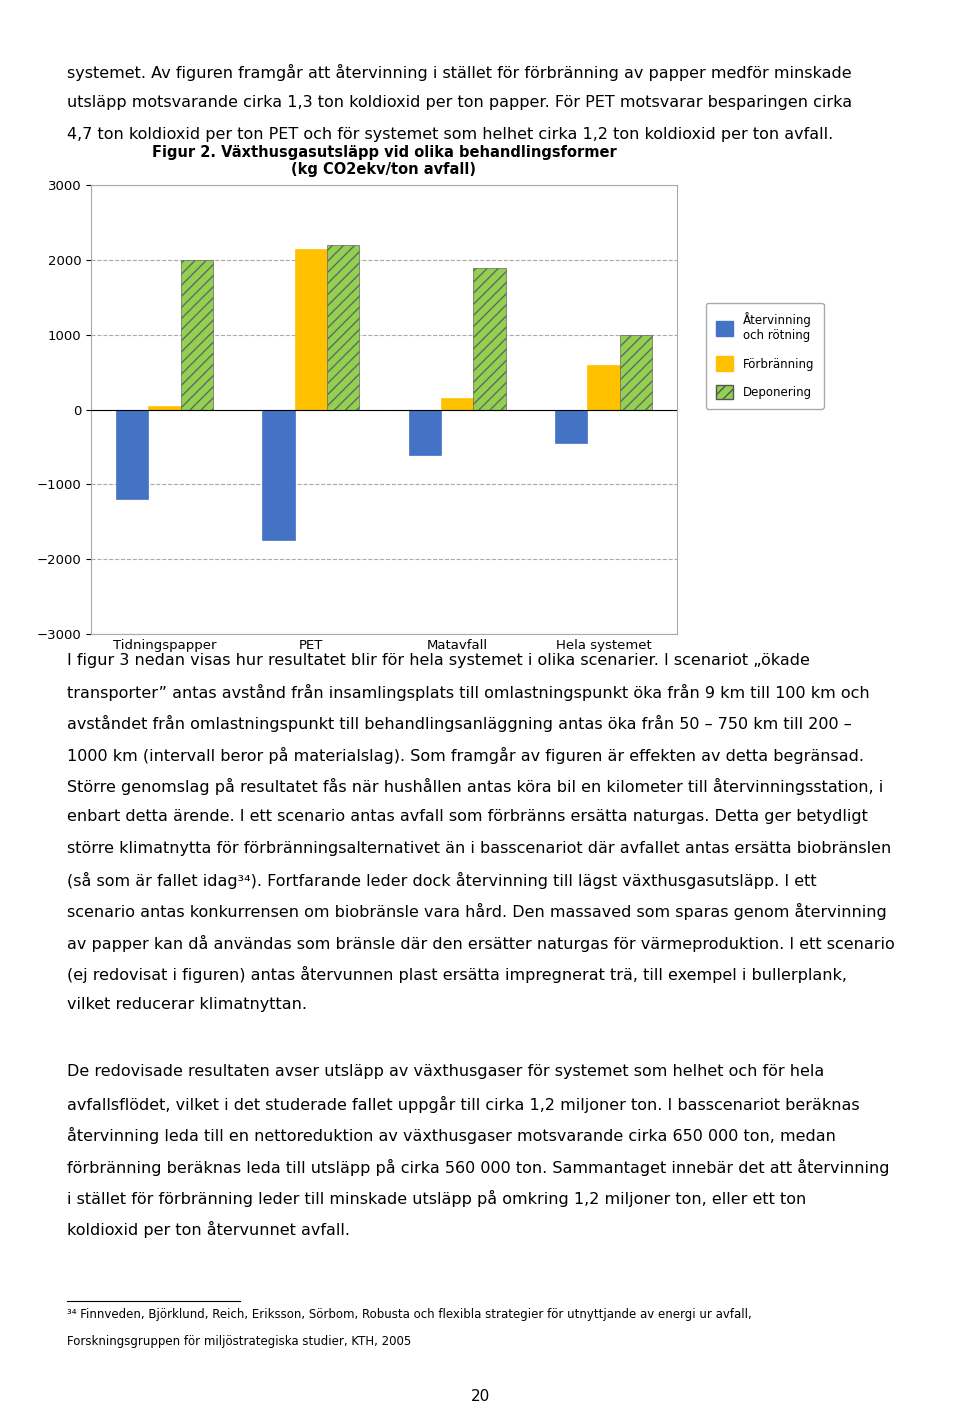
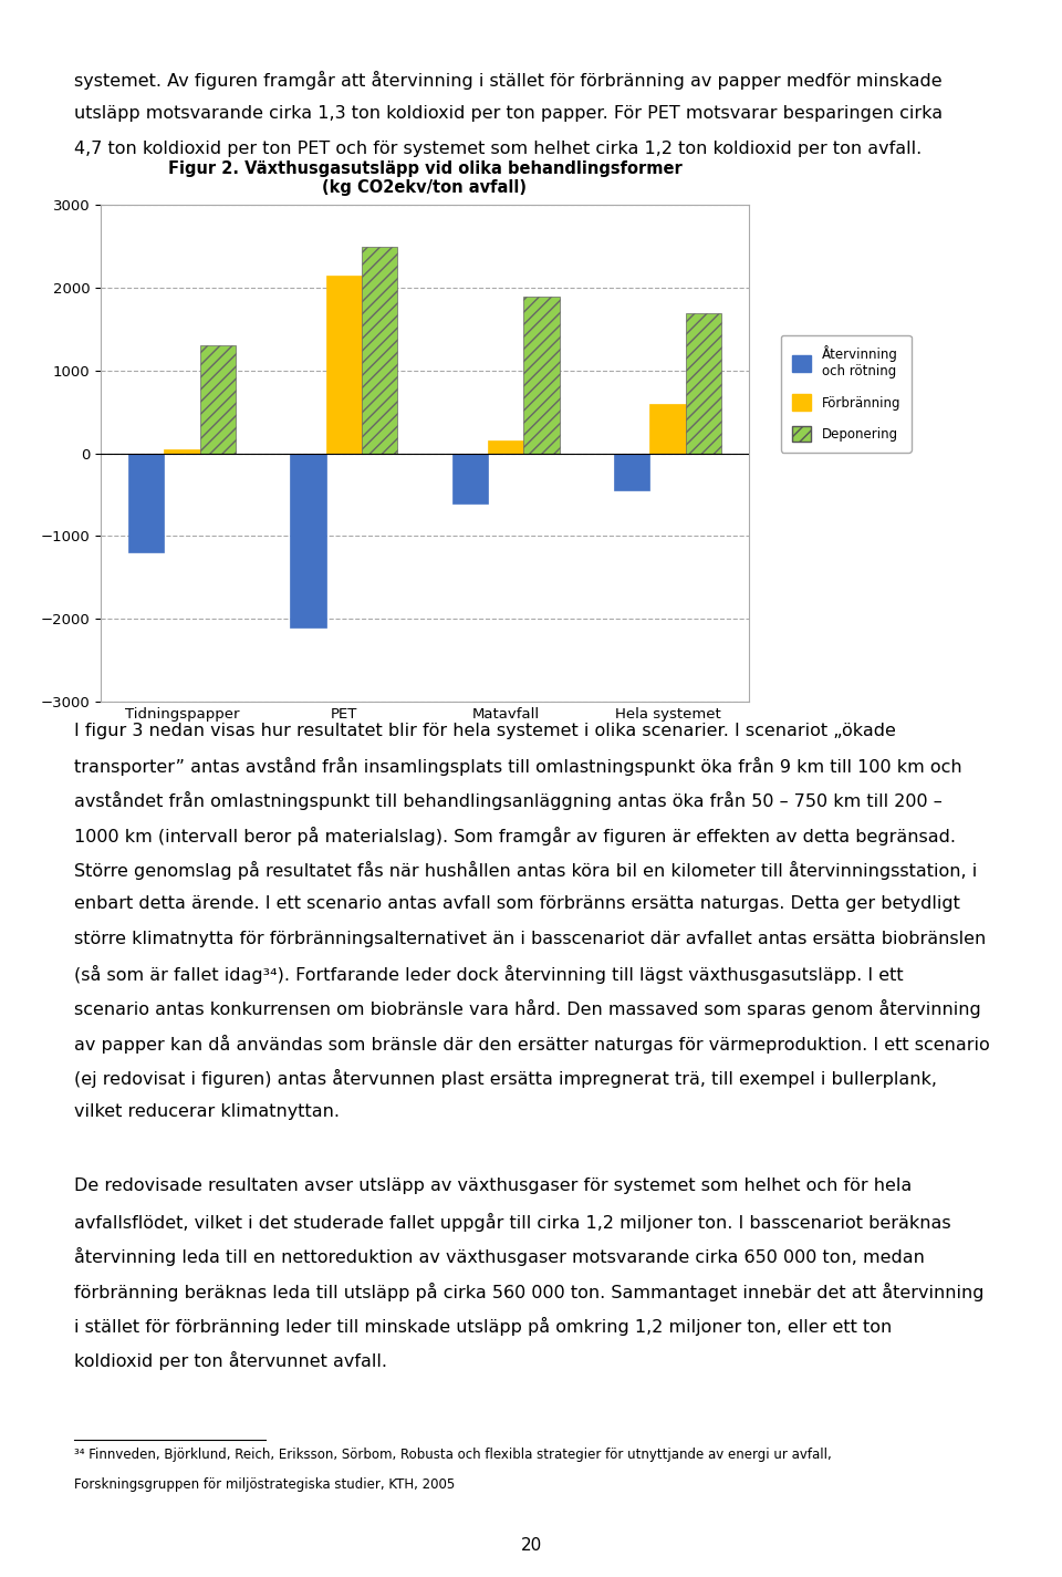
Deponering/Tidningspapper: 2000 -> 1300
Återvinning och rötning/PET: -1740 -> -2100
Deponering/PET: 2200 -> 2500
Deponering/Hela systemet: 1000 -> 1700
